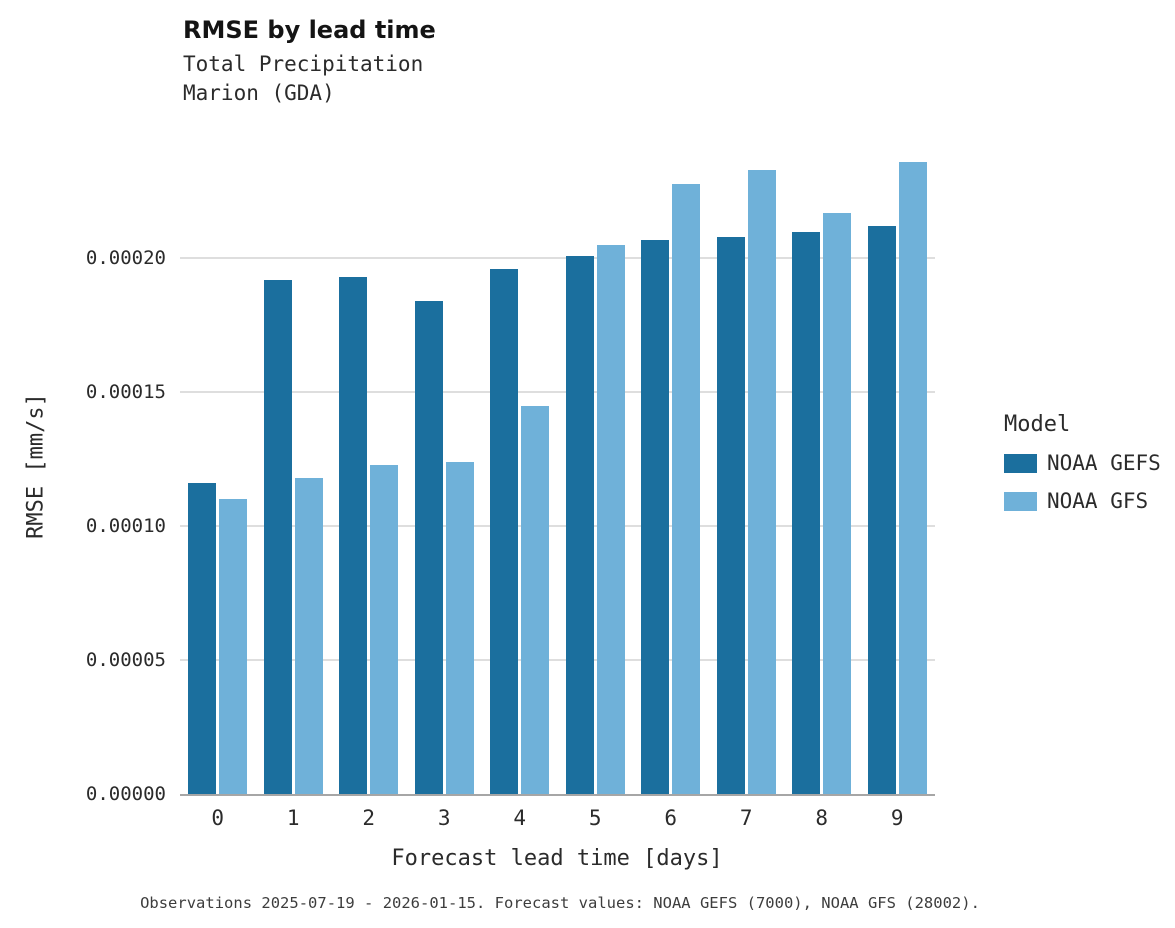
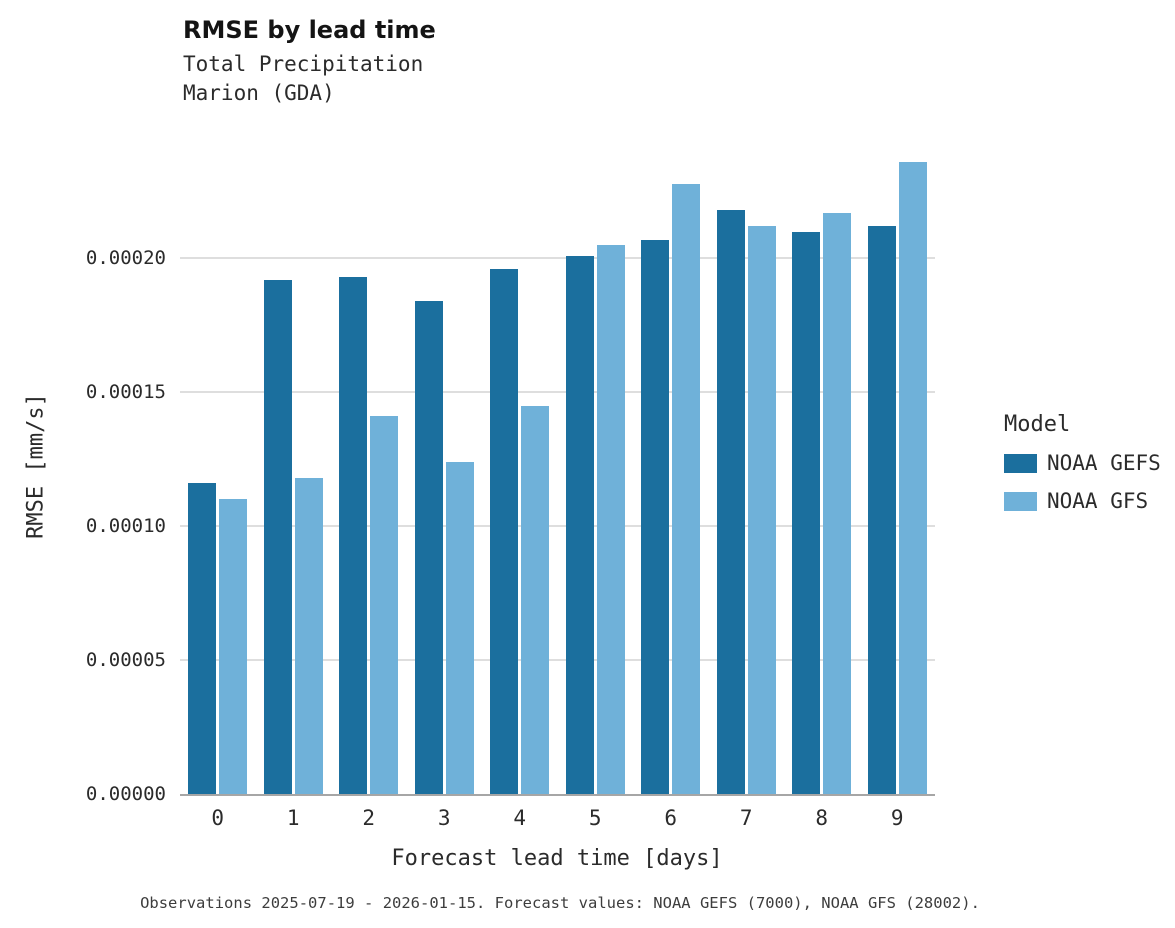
NOAA GFS/2: 0.000123 -> 0.000141
NOAA GEFS/7: 0.000208 -> 0.000218
NOAA GFS/7: 0.000233 -> 0.000212
